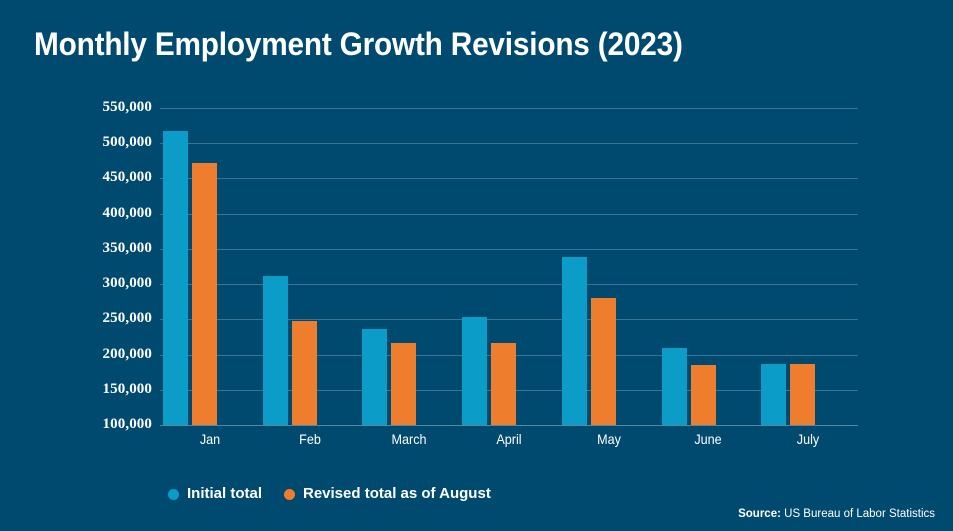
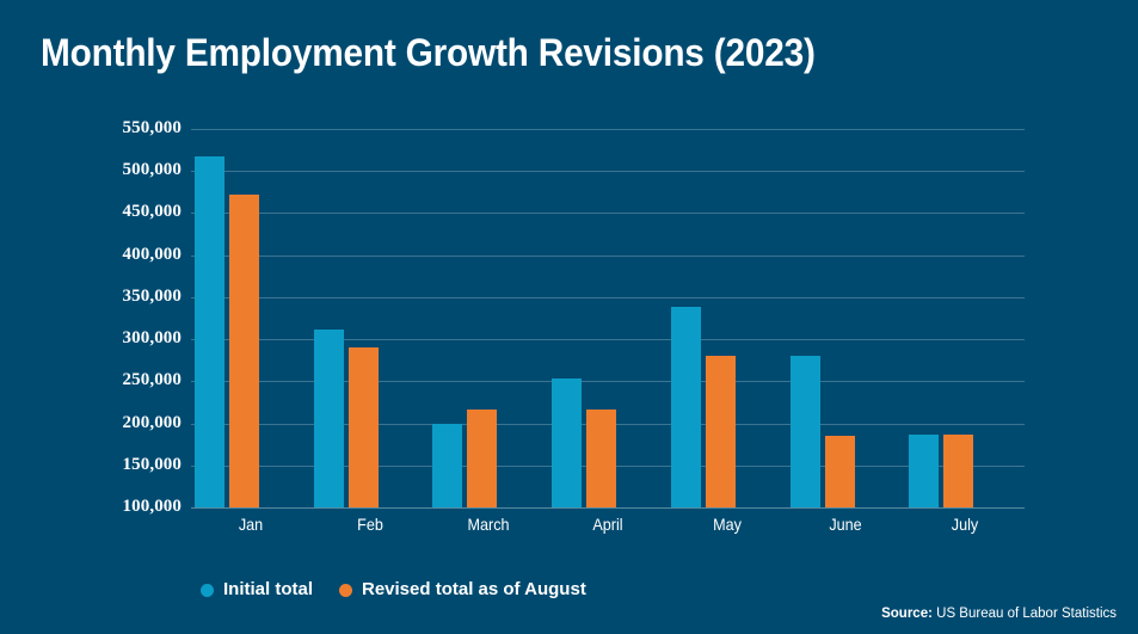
Revised total as of August/Feb: 250000 -> 290000
Initial total/March: 240000 -> 200000
Initial total/June: 210000 -> 280000
